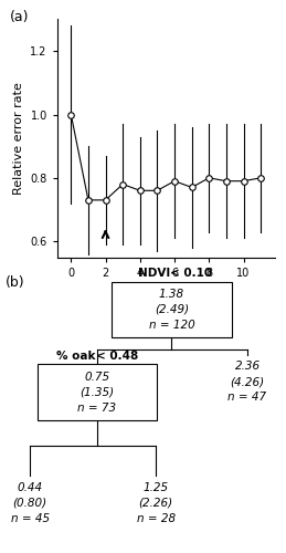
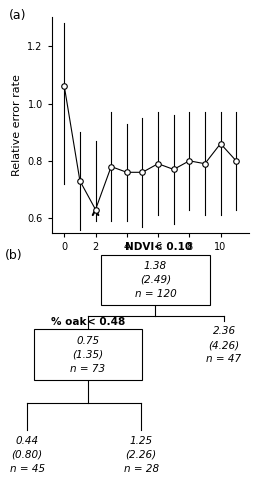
0: 1.00 -> 1.06
2: 0.73 -> 0.63
10: 0.79 -> 0.86
